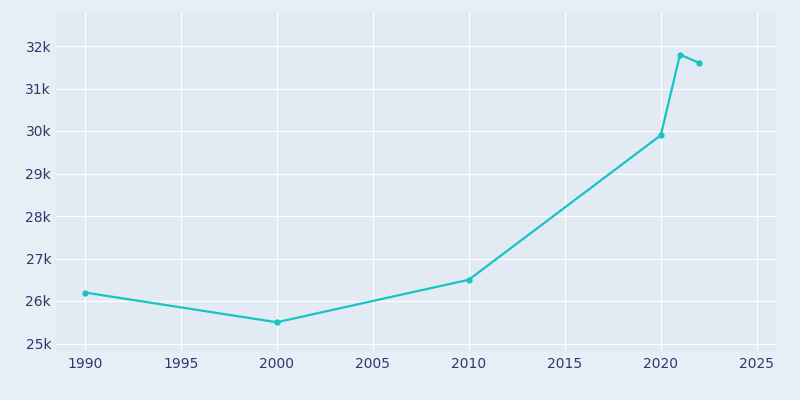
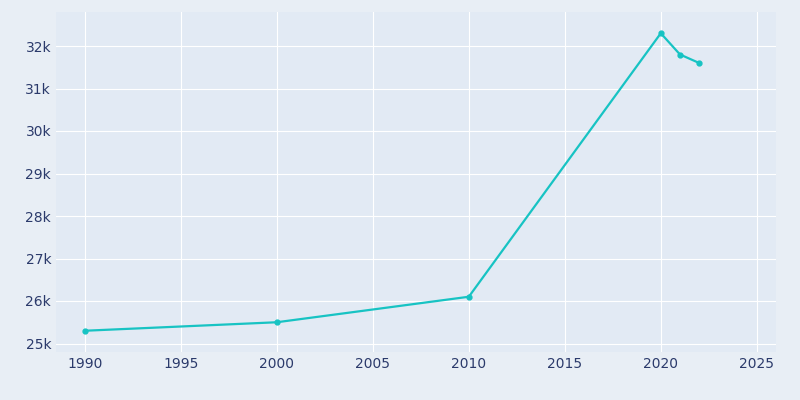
1990: 26.2k -> 25.3k
2010: 26.5k -> 26.1k
2020: 29.9k -> 32.3k
